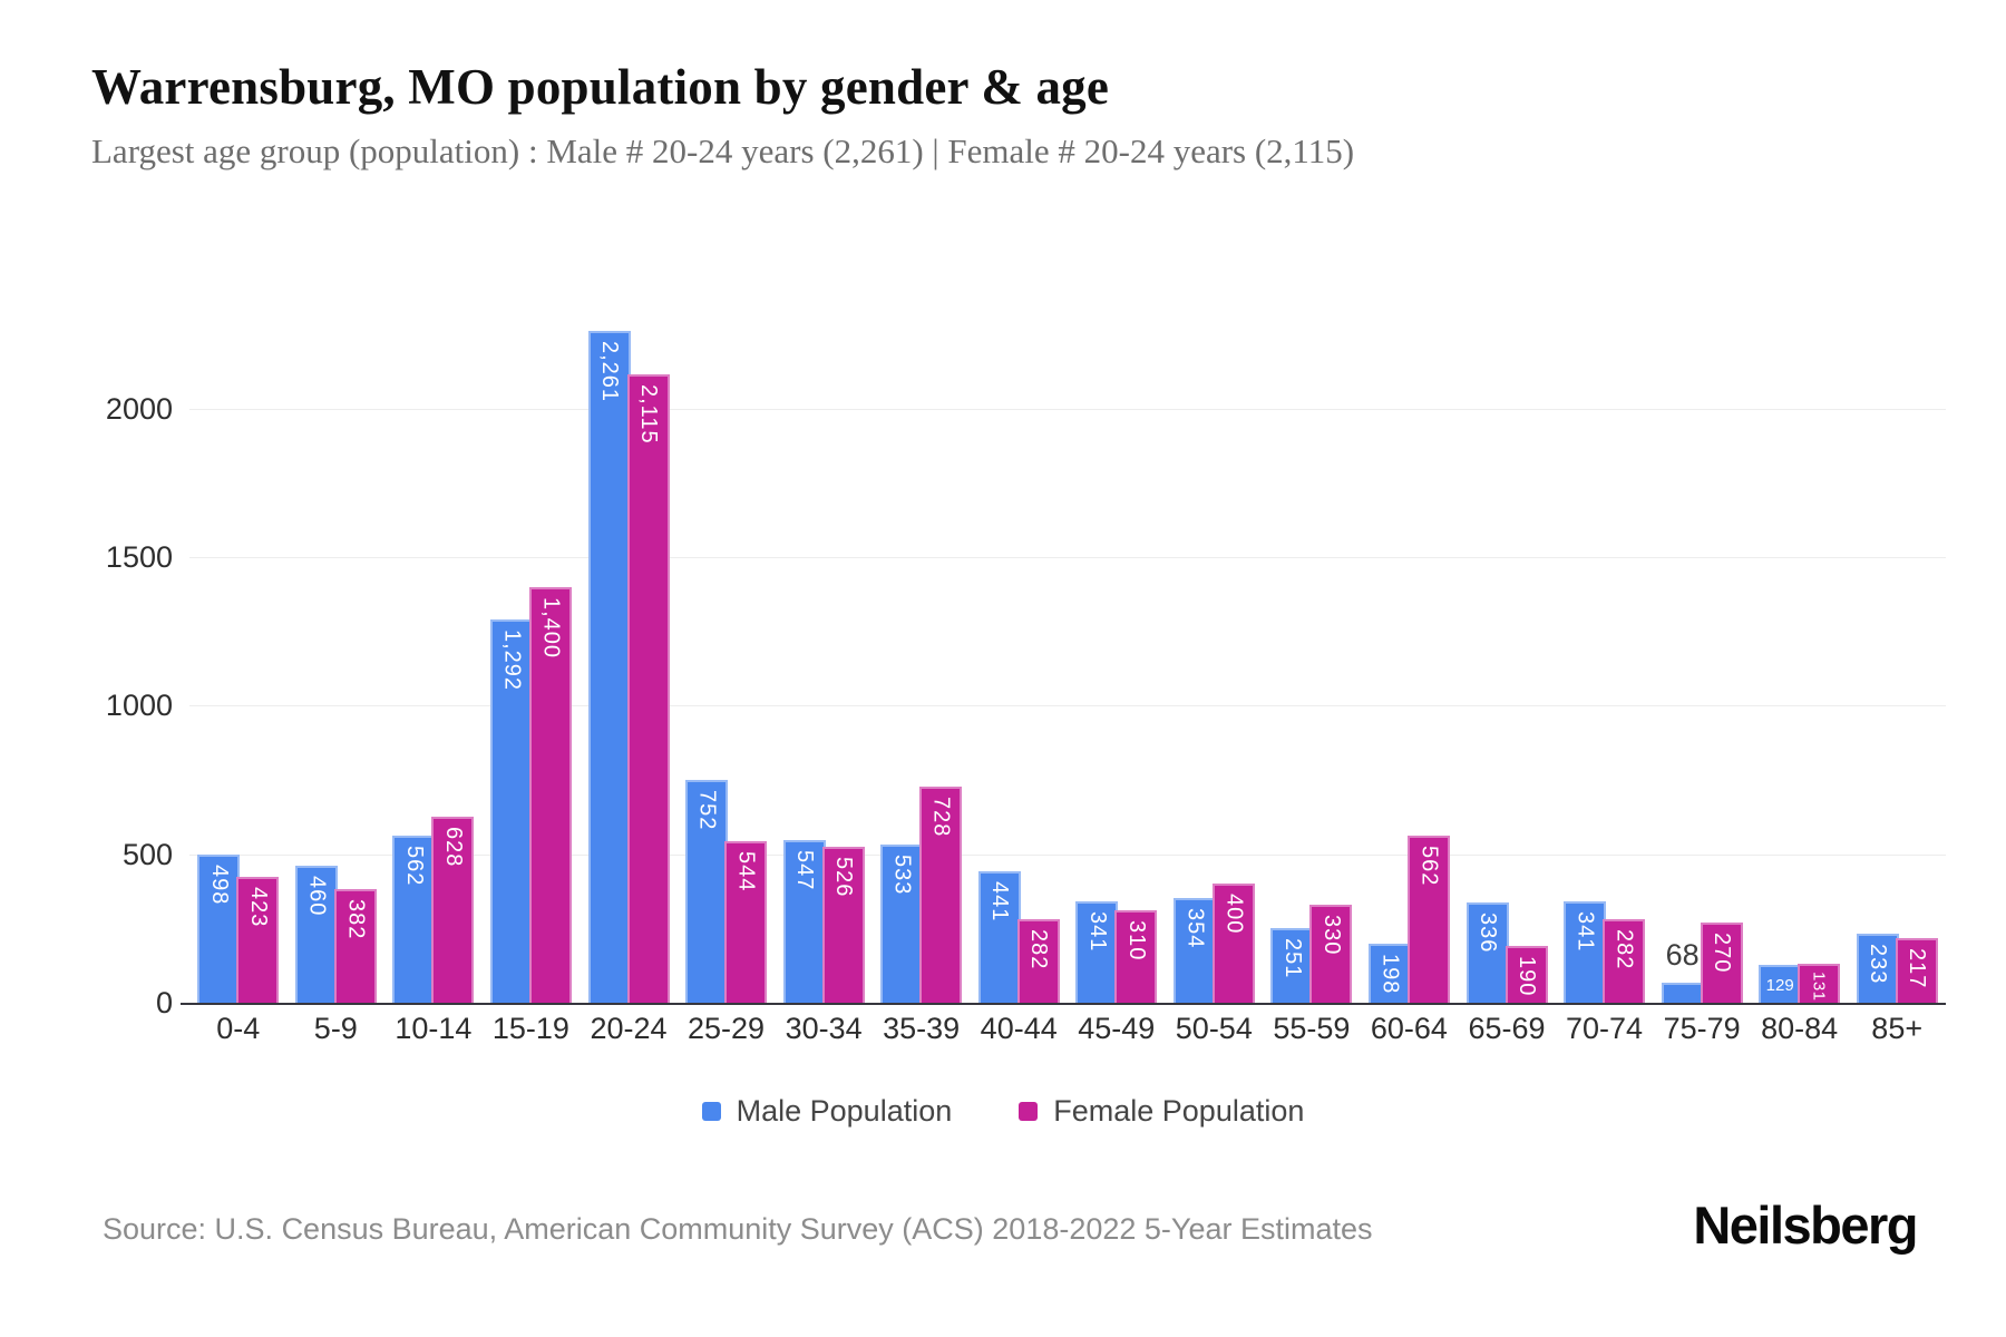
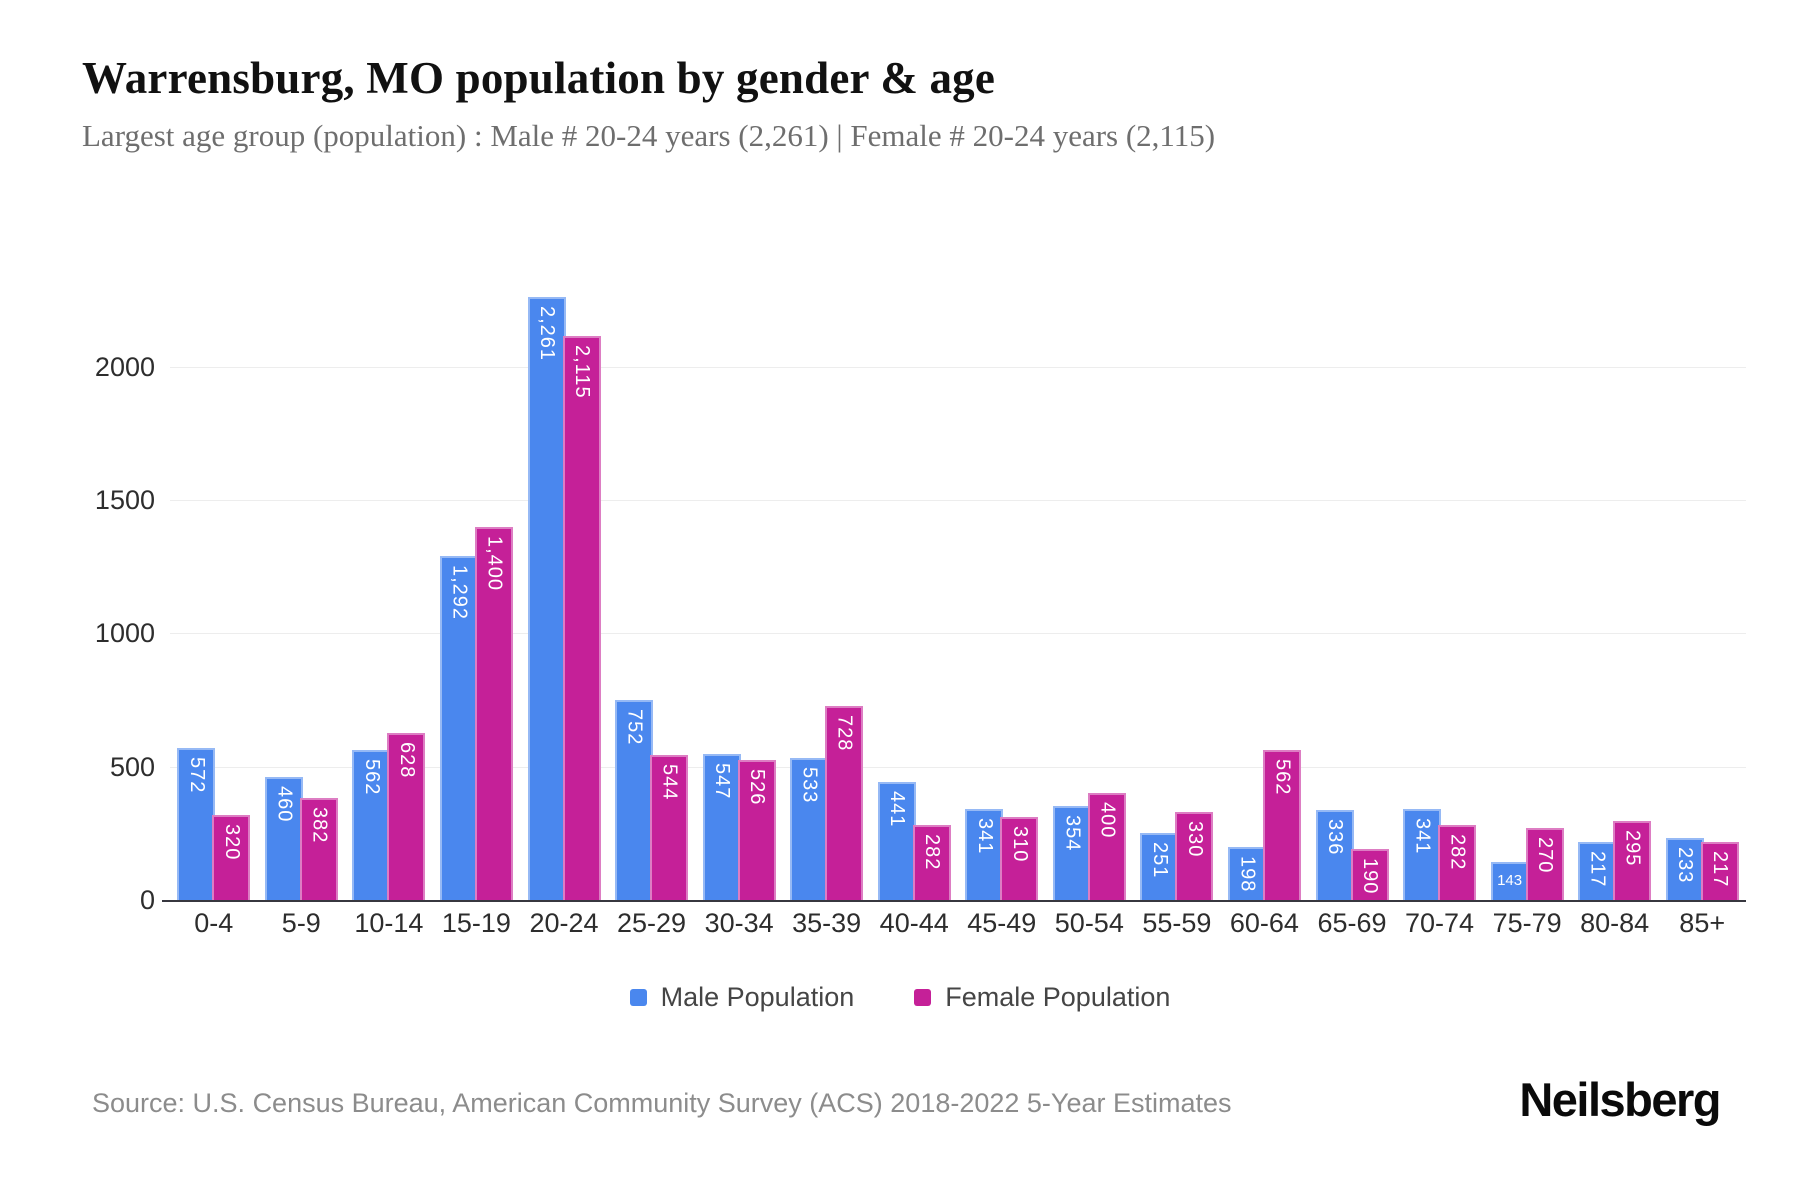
Male Population/0-4: 498 -> 572
Female Population/0-4: 423 -> 320
Male Population/75-79: 68 -> 143
Male Population/80-84: 129 -> 217
Female Population/80-84: 131 -> 295
